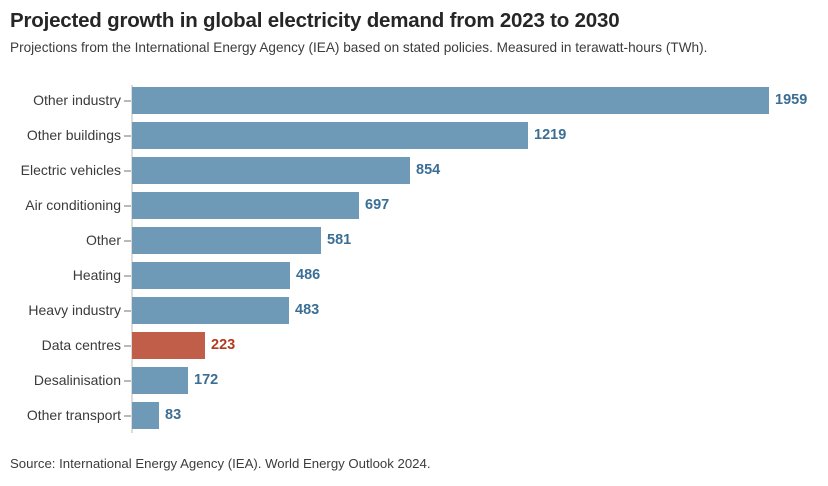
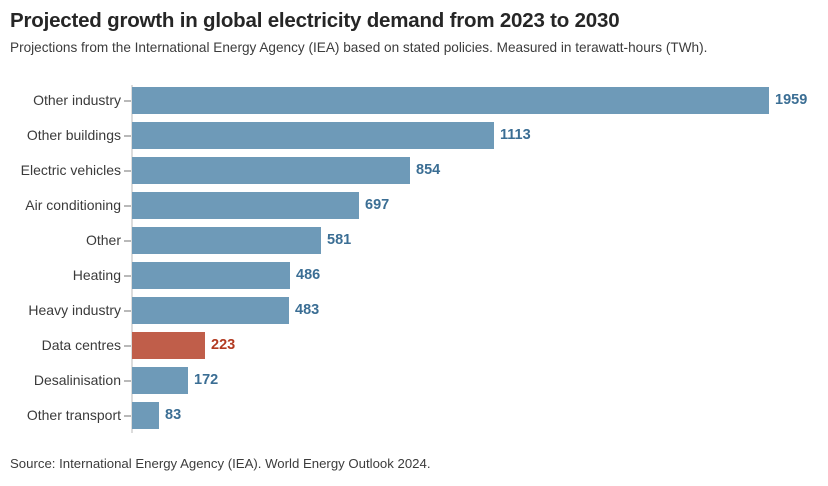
Other buildings: 1219 -> 1113
